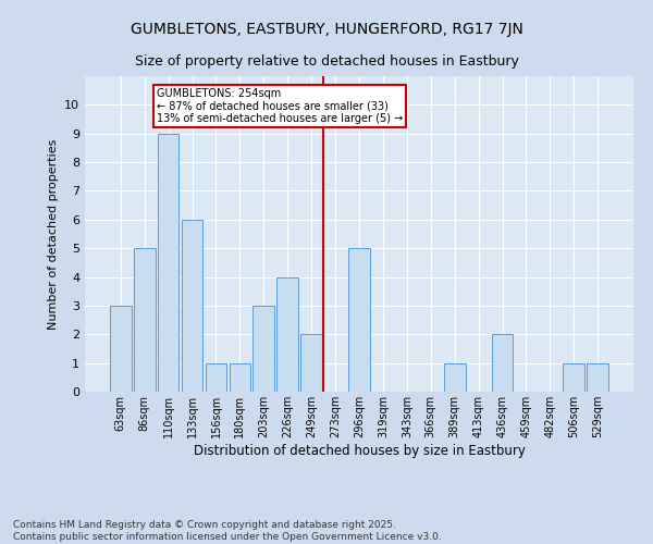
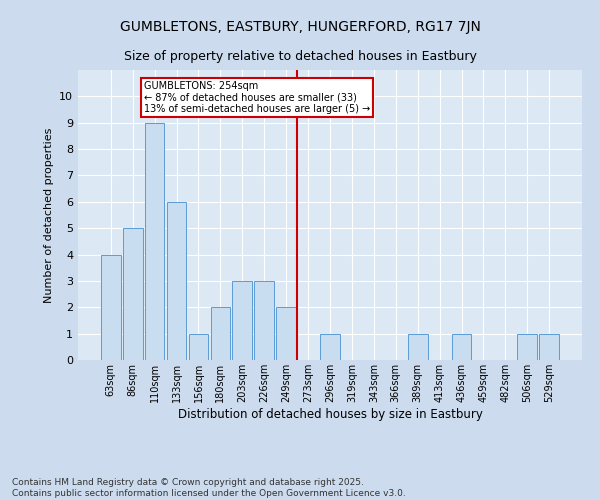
63sqm: 3 -> 4
180sqm: 1 -> 2
226sqm: 4 -> 3
296sqm: 5 -> 1
436sqm: 2 -> 1
